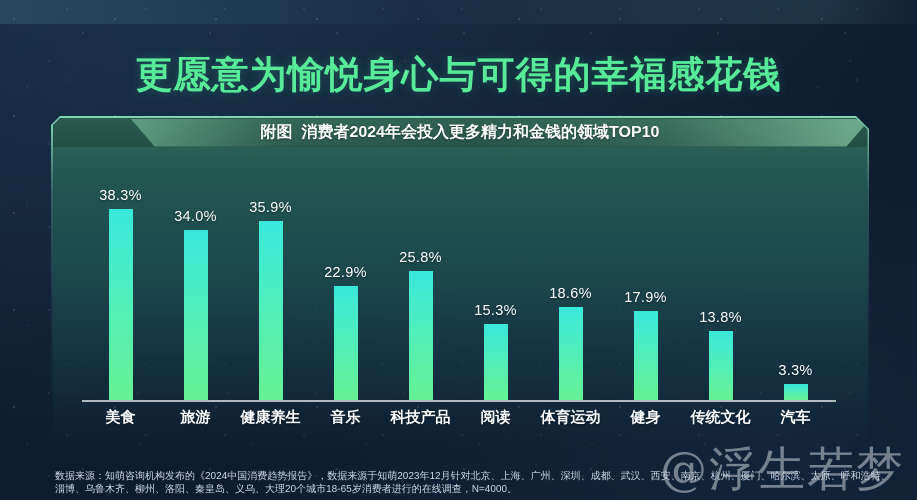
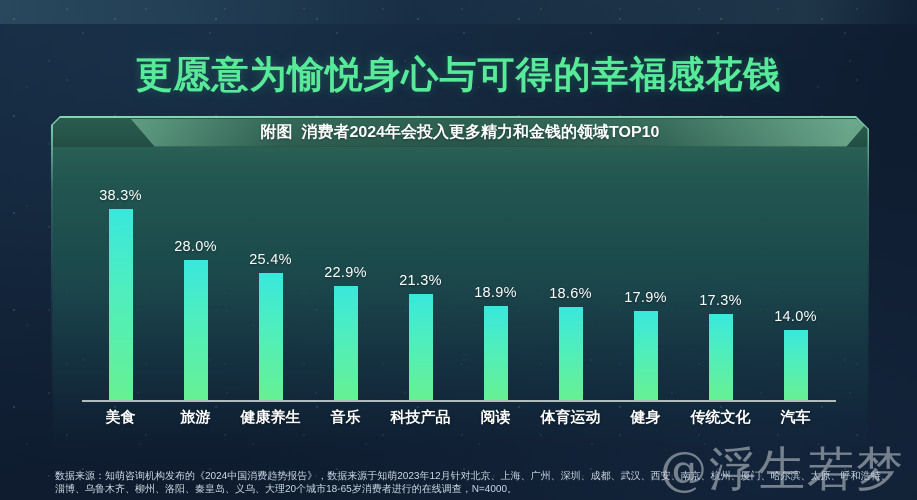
旅游: 34.0% -> 28.0%
健康养生: 35.9% -> 25.4%
科技产品: 25.8% -> 21.3%
阅读: 15.3% -> 18.9%
传统文化: 13.8% -> 17.3%
汽车: 3.3% -> 14.0%
